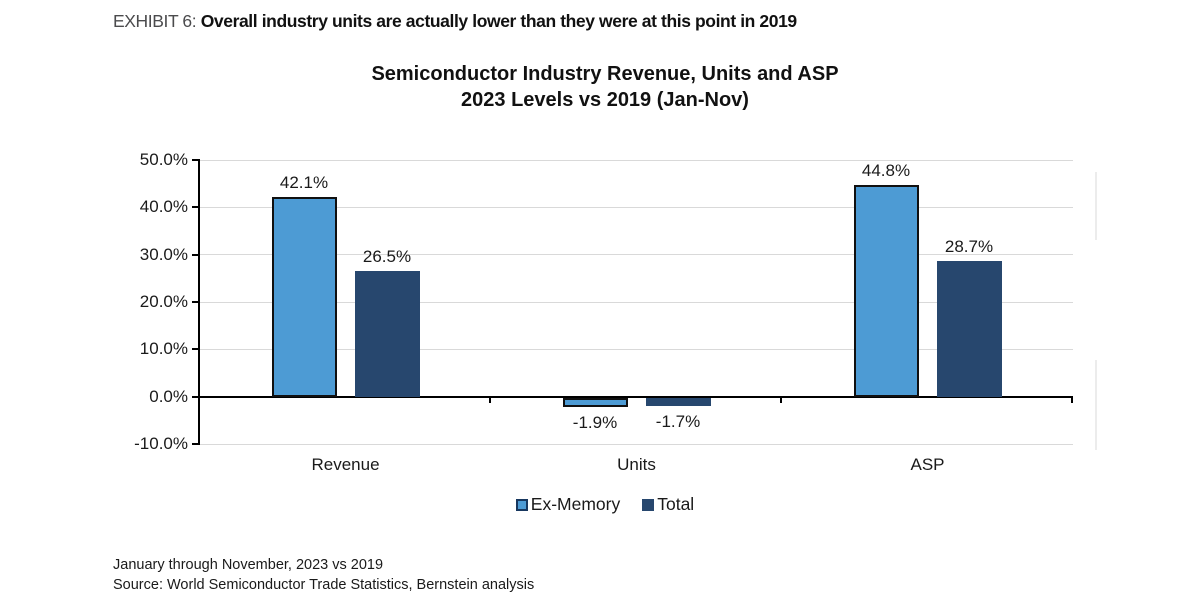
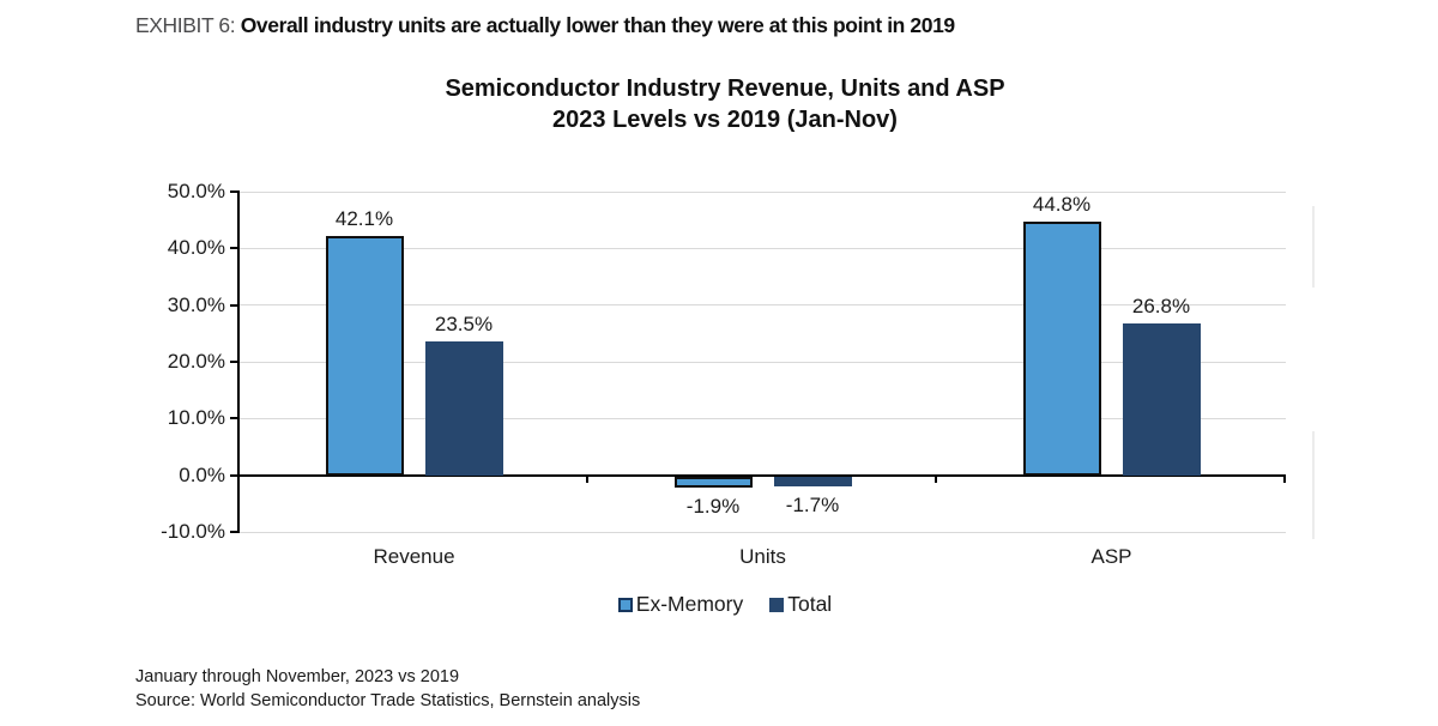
Total/Revenue: 26.5% -> 23.5%
Total/ASP: 28.7% -> 26.8%
